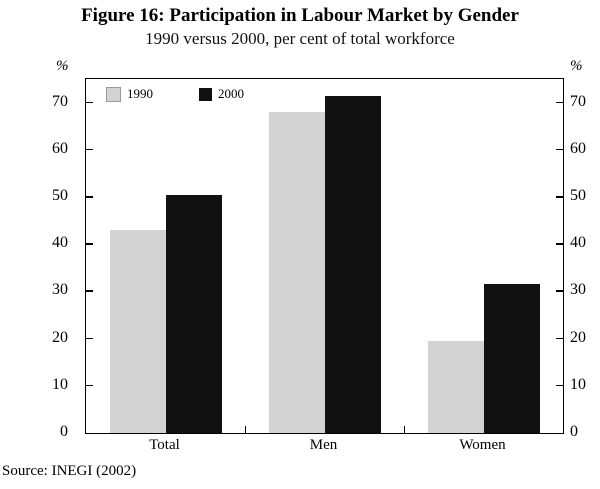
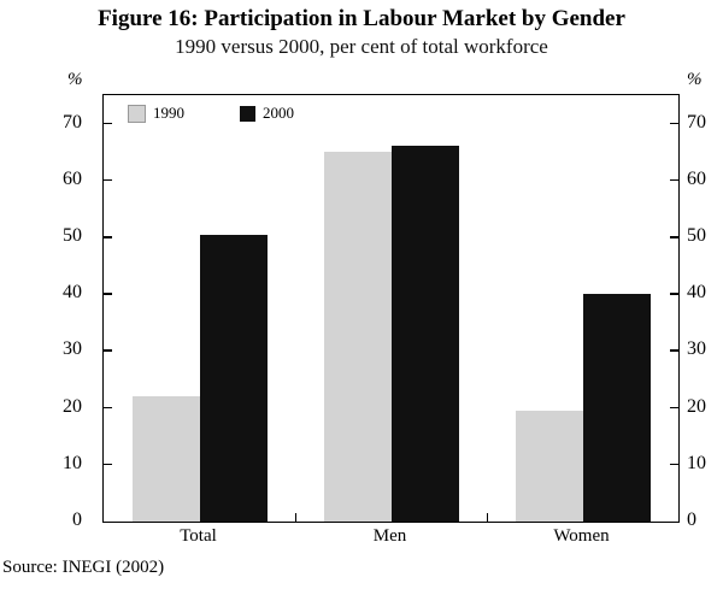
1990/Total: 43 -> 22
1990/Men: 68 -> 65
2000/Men: 72 -> 66
2000/Women: 32 -> 40
